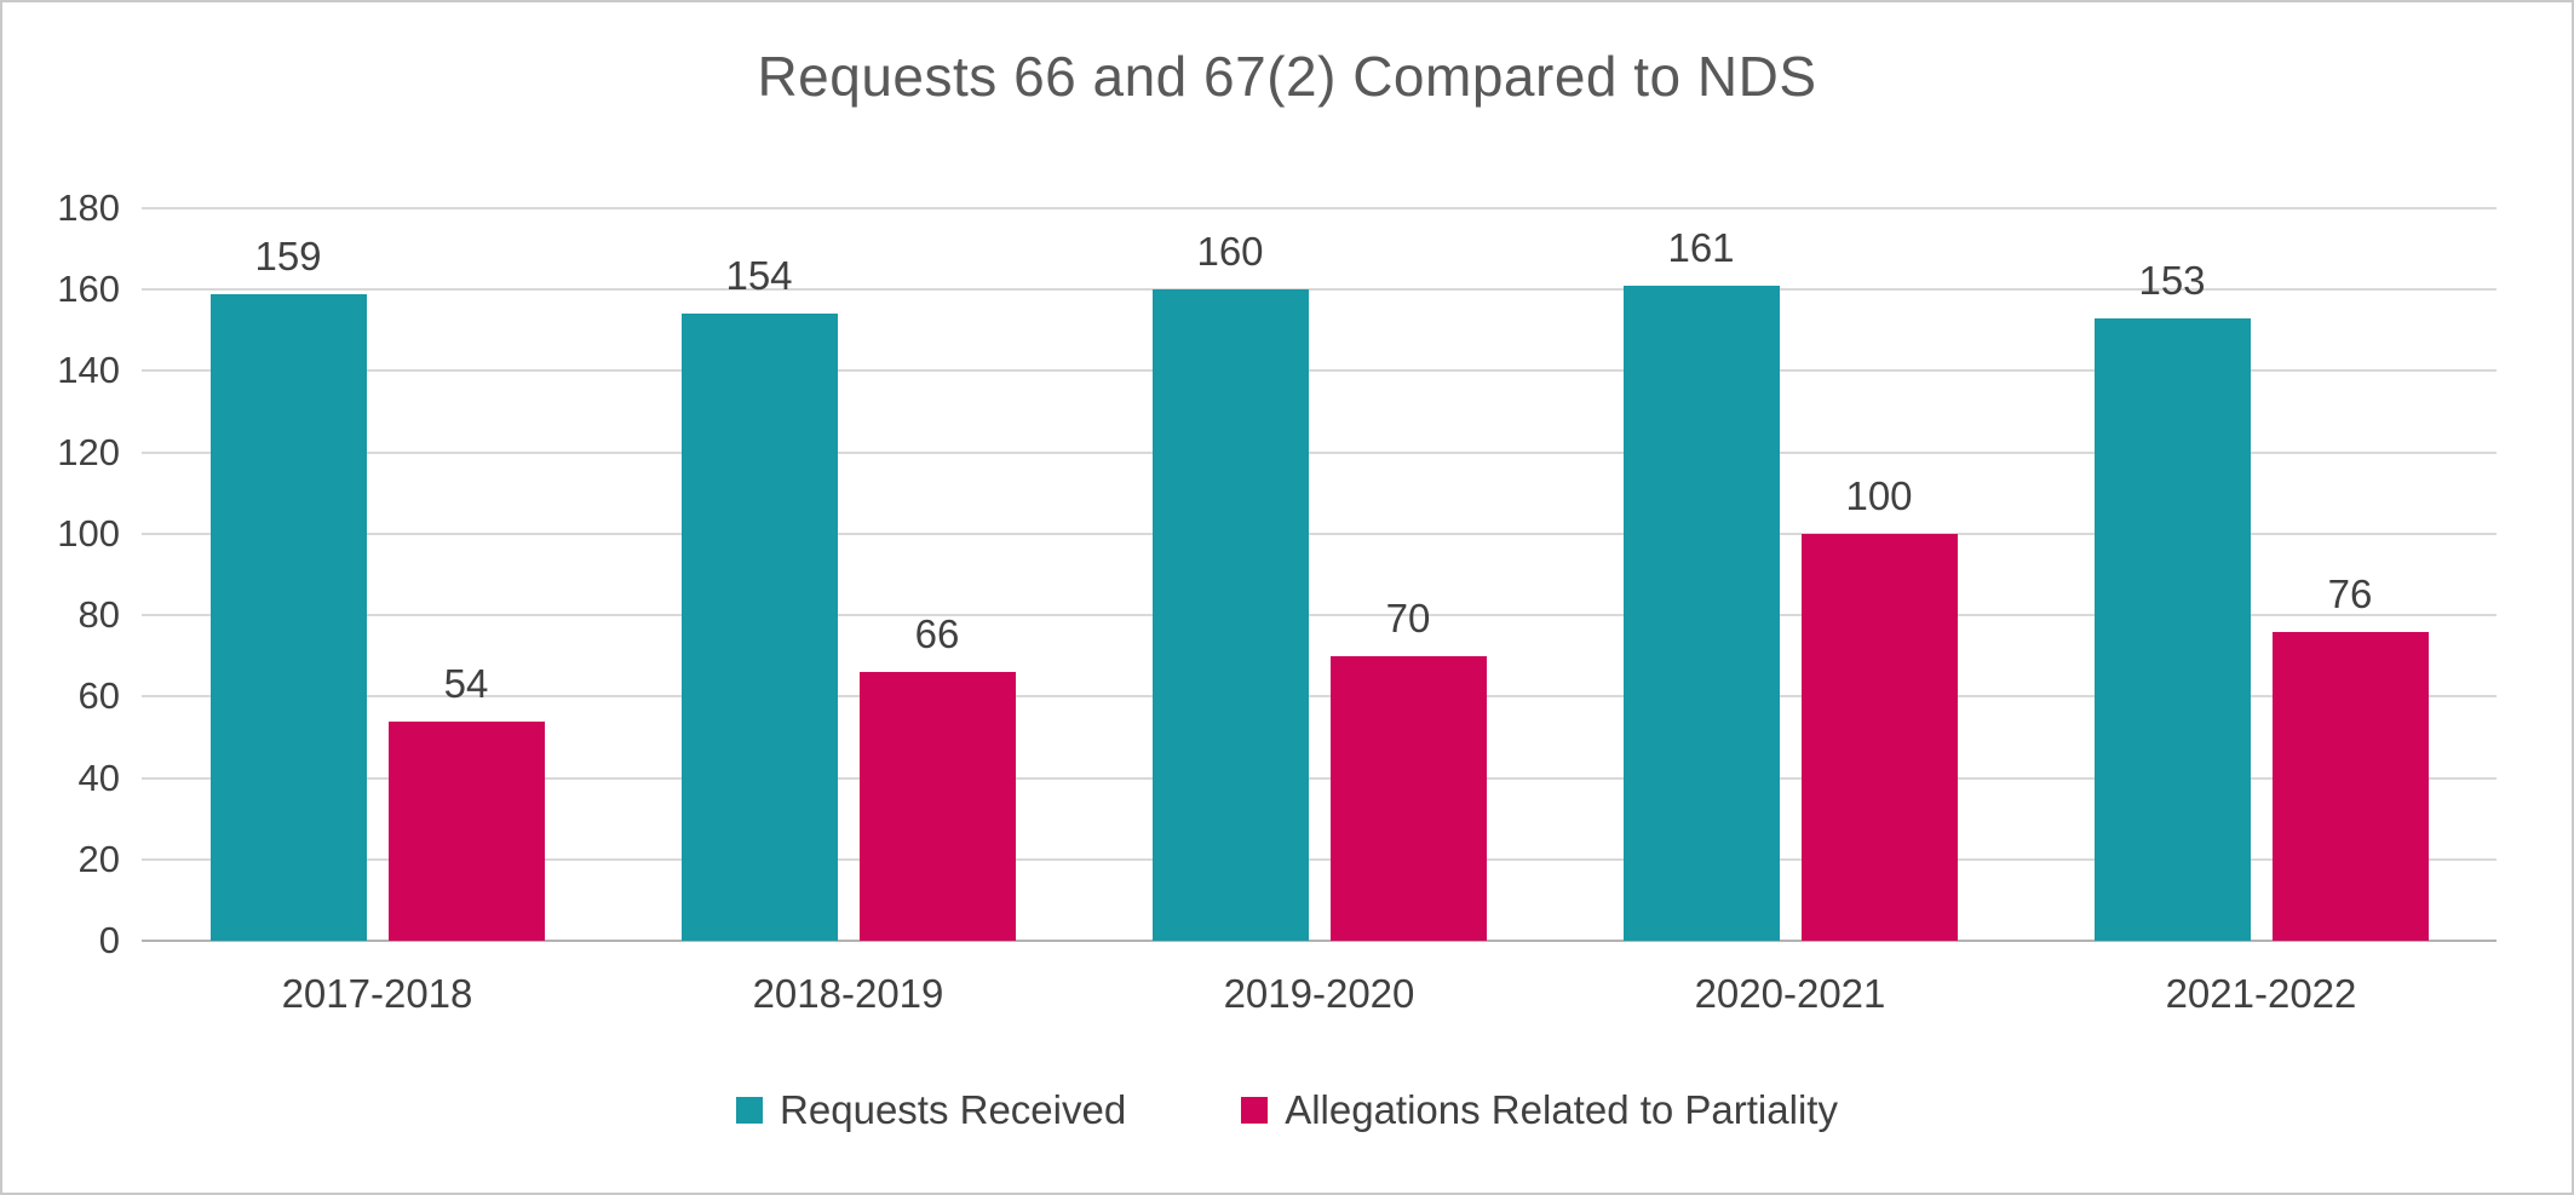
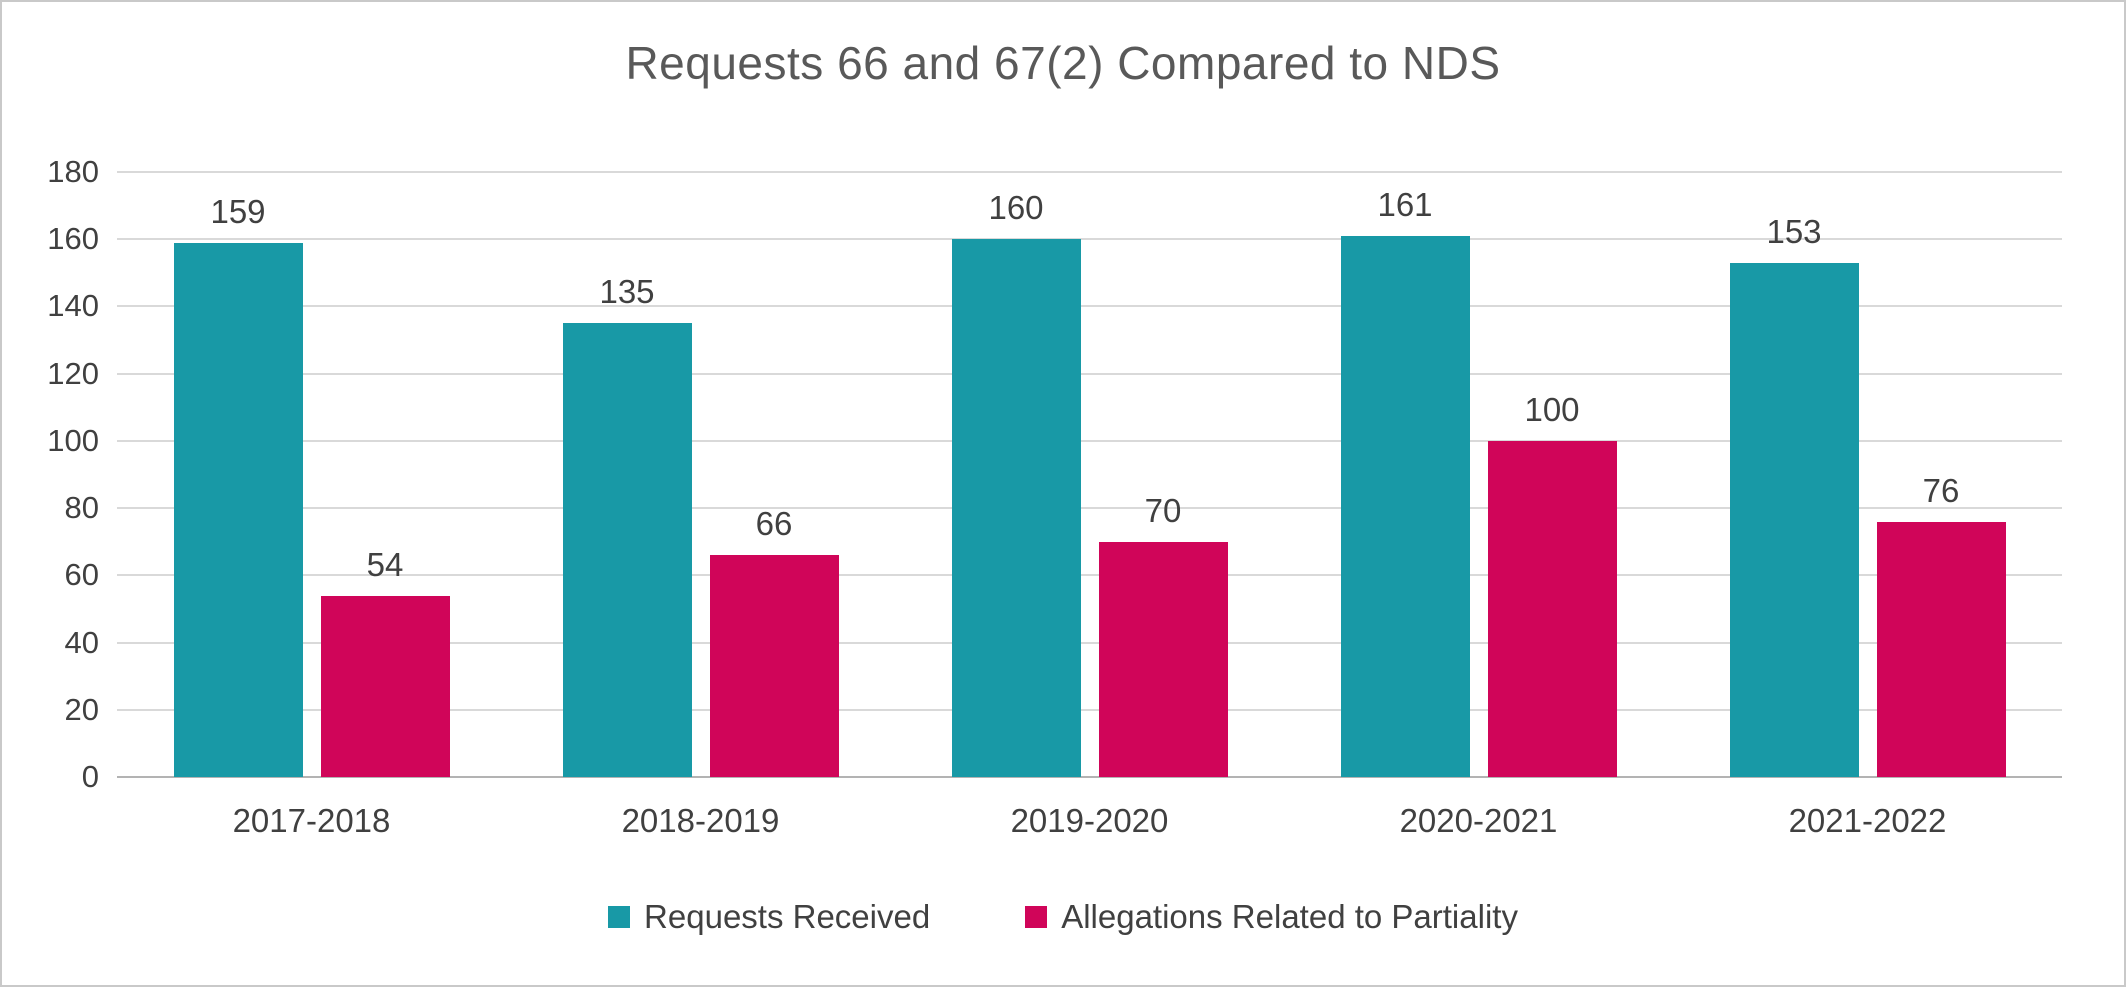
Requests Received/2018-2019: 154 -> 135
